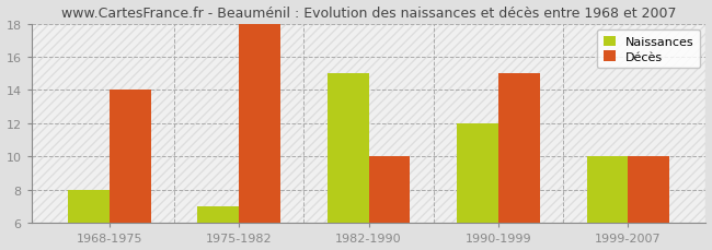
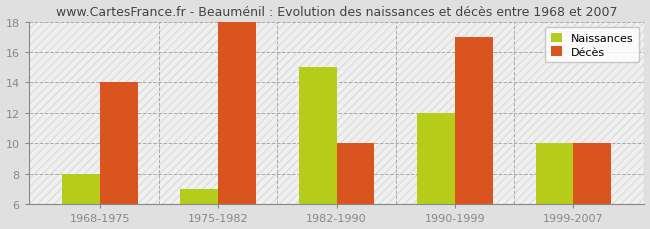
Décès/1990-1999: 15 -> 17
